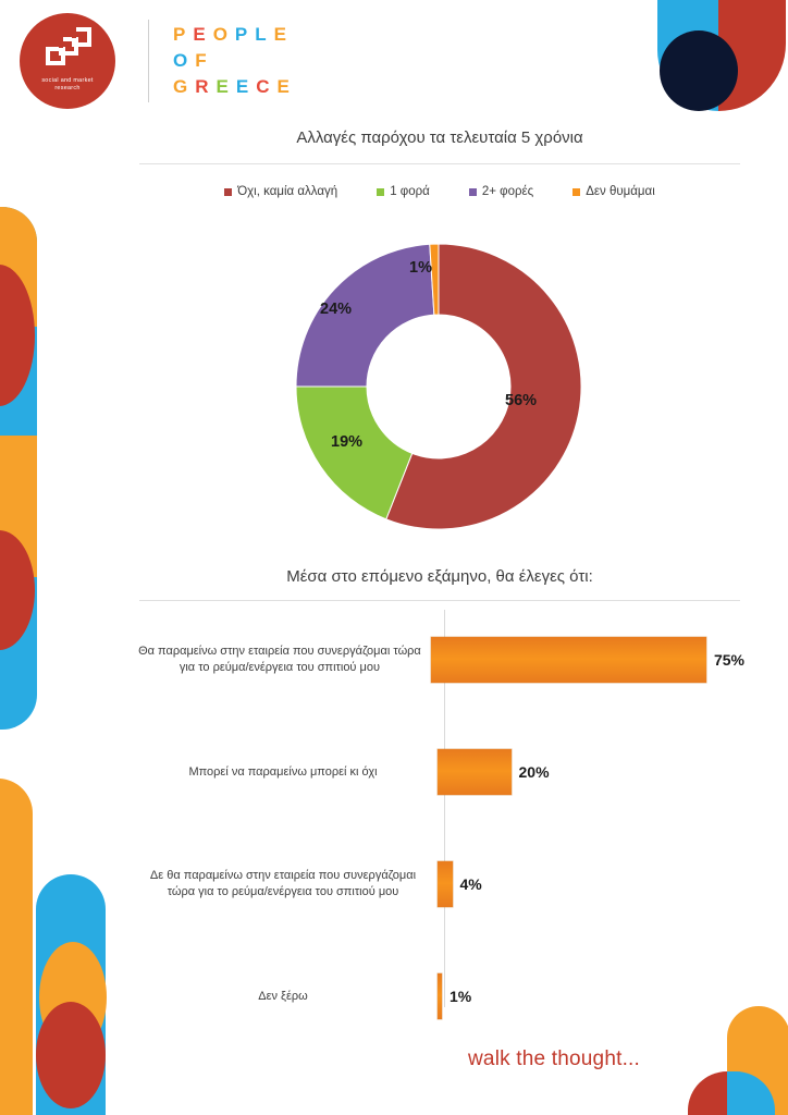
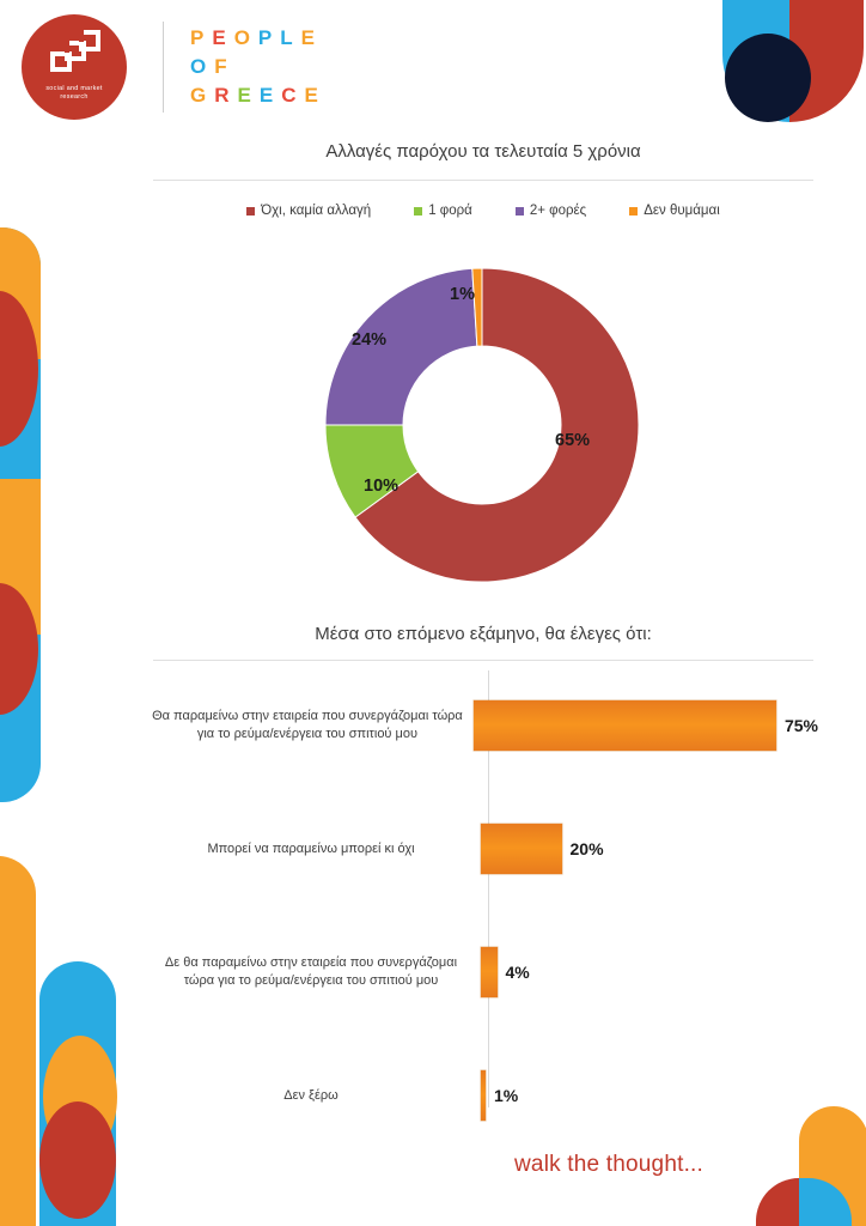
Αλλαγές παρόχου τα τελευταία 5 χρόνια/Όχι, καμία αλλαγή: 56% -> 65%
Αλλαγές παρόχου τα τελευταία 5 χρόνια/1 φορά: 19% -> 10%
